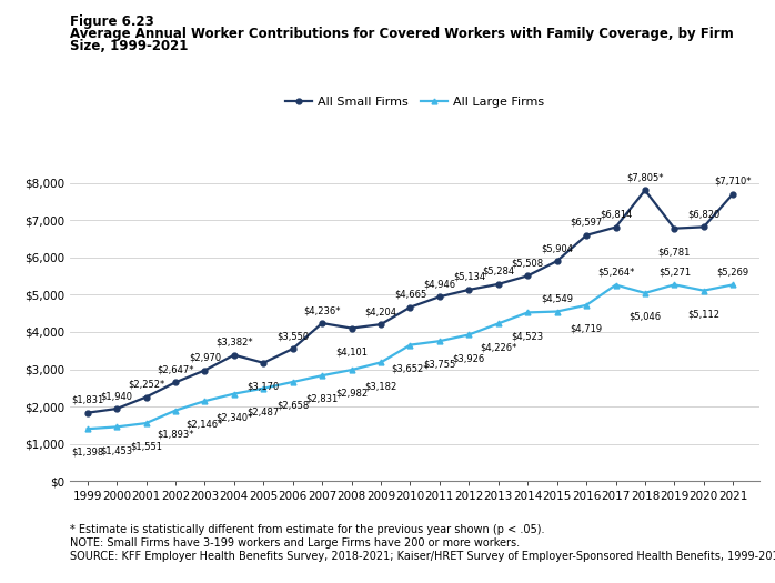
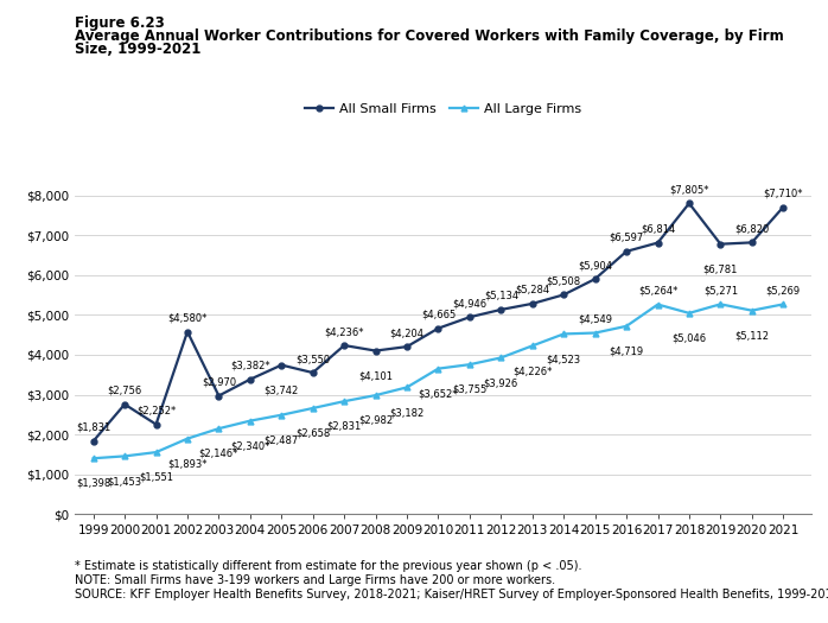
All Small Firms/2000: $1,940 -> $2,756
All Small Firms/2002: $2,647* -> $4,580*
All Small Firms/2005: $3,170 -> $3,742
